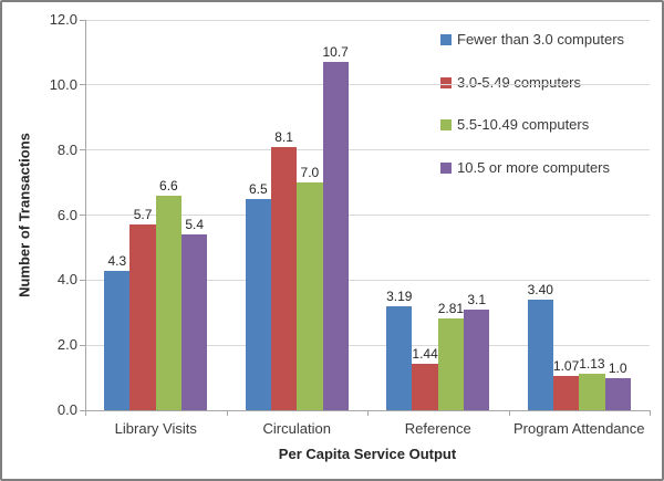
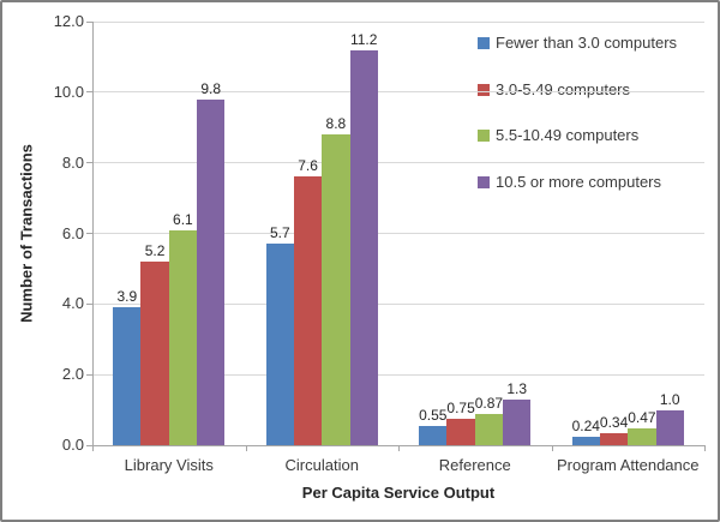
Fewer than 3.0 computers/Library Visits: 4.3 -> 3.9
3.0-5.49 computers/Library Visits: 5.7 -> 5.2
5.5-10.49 computers/Library Visits: 6.6 -> 6.1
10.5 or more computers/Library Visits: 5.4 -> 9.8
Fewer than 3.0 computers/Circulation: 6.5 -> 5.7
3.0-5.49 computers/Circulation: 8.1 -> 7.6
5.5-10.49 computers/Circulation: 7.0 -> 8.8
10.5 or more computers/Circulation: 10.7 -> 11.2
Fewer than 3.0 computers/Reference: 3.19 -> 0.55
3.0-5.49 computers/Reference: 1.44 -> 0.75
5.5-10.49 computers/Reference: 2.81 -> 0.87
10.5 or more computers/Reference: 3.1 -> 1.3
Fewer than 3.0 computers/Program Attendance: 3.40 -> 0.24
3.0-5.49 computers/Program Attendance: 1.07 -> 0.34
5.5-10.49 computers/Program Attendance: 1.13 -> 0.47
